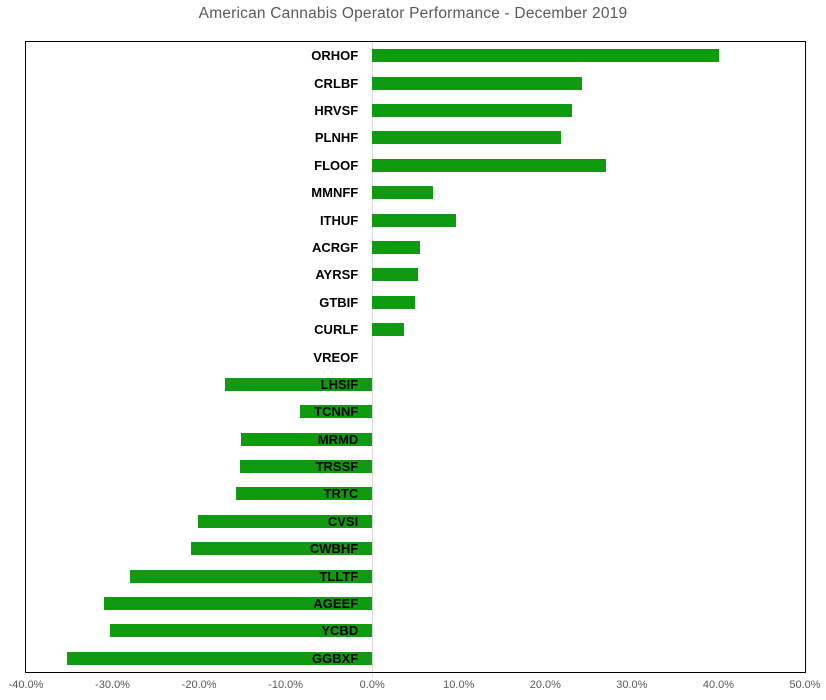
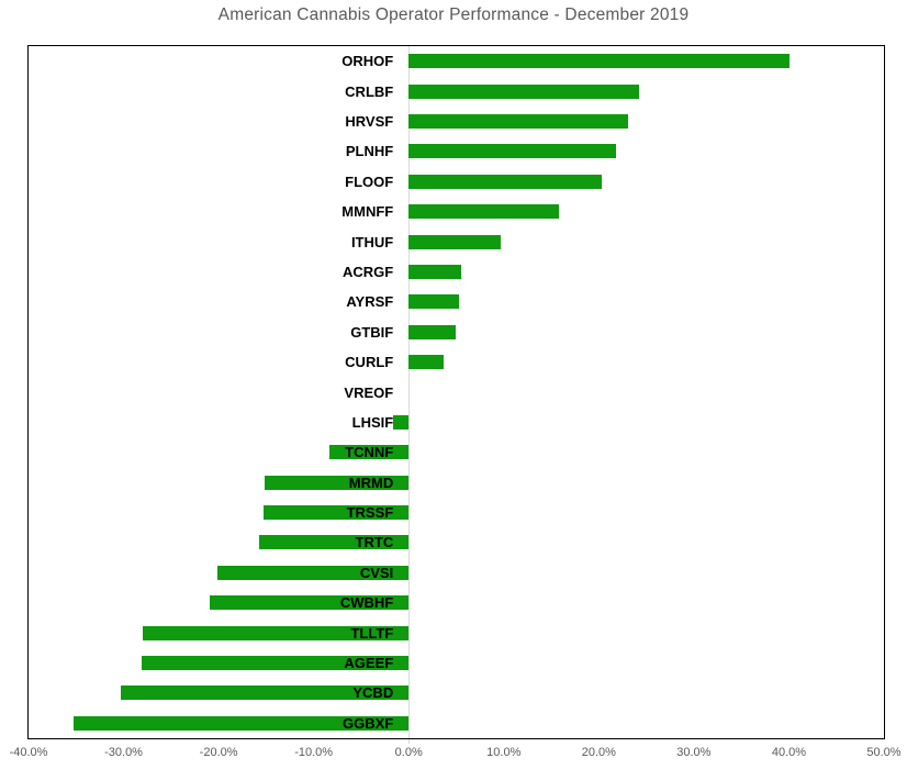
FLOOF: 27% -> 20%
MMNFF: 7% -> 16%
LHSIF: -17% -> -2%
AGEEF: -31% -> -28%
